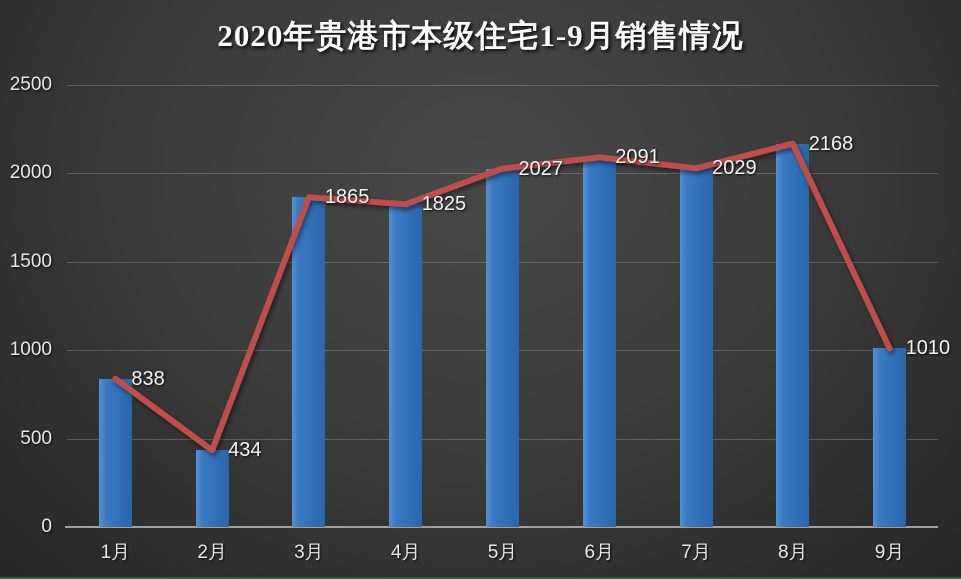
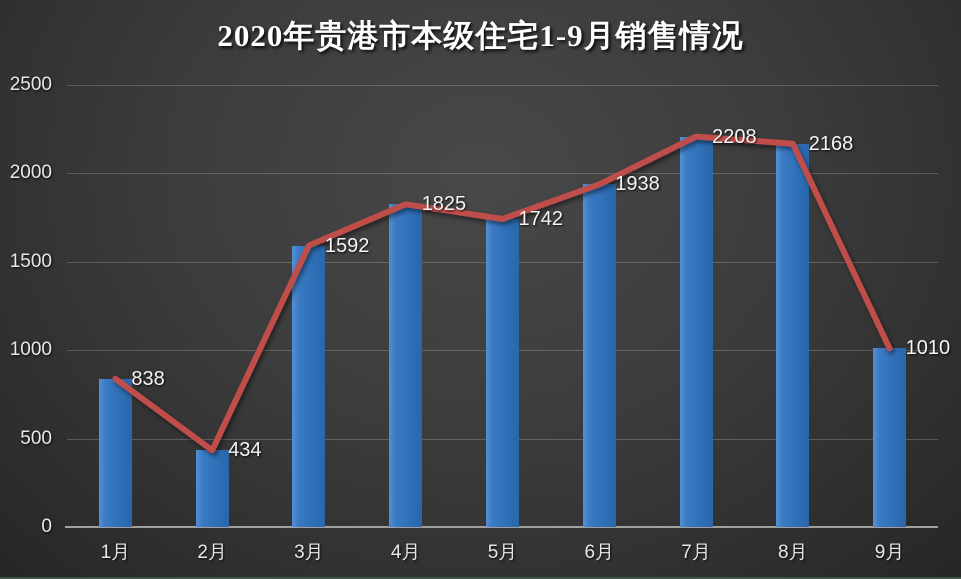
3月: 1865 -> 1592
5月: 2027 -> 1742
6月: 2091 -> 1938
7月: 2029 -> 2208
